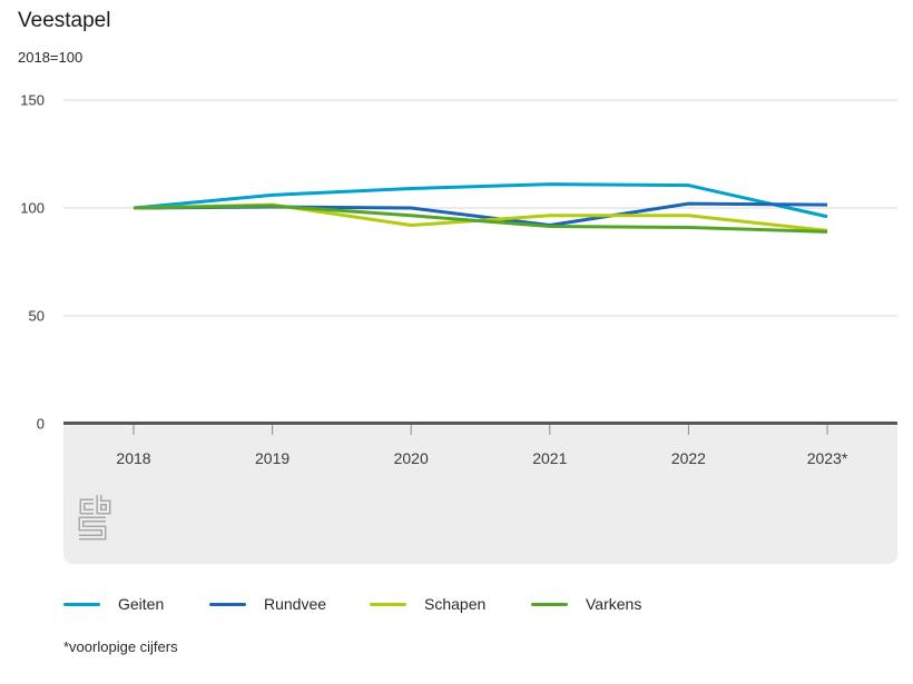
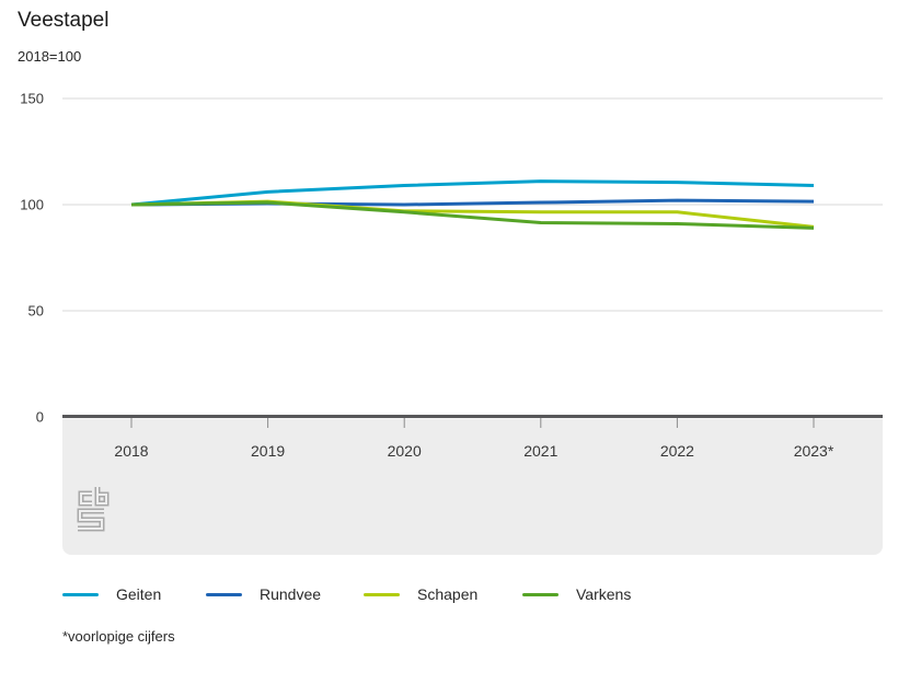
Schapen/2020: 92 -> 97
Rundvee/2021: 92 -> 101
Geiten/2023*: 96 -> 109
